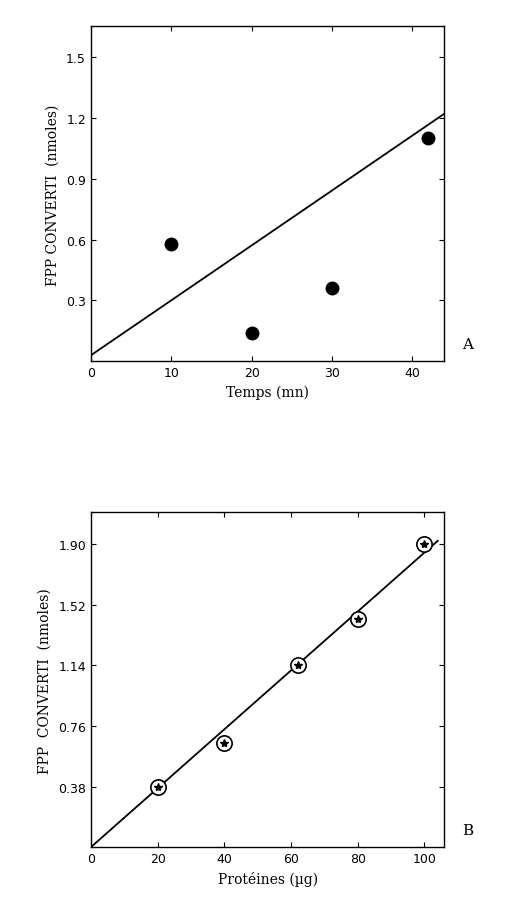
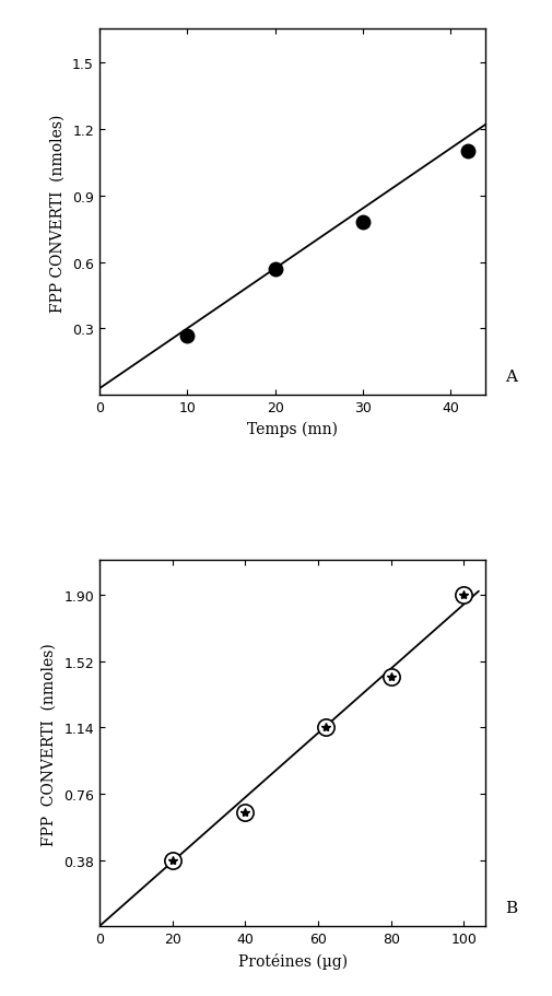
10: 0.58 -> 0.27
20: 0.14 -> 0.57
30: 0.36 -> 0.78
